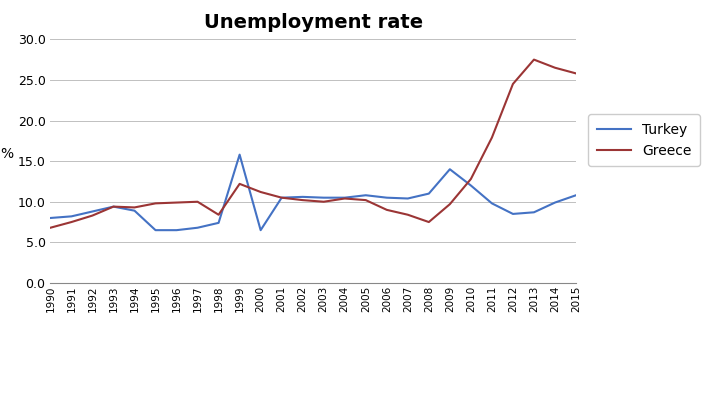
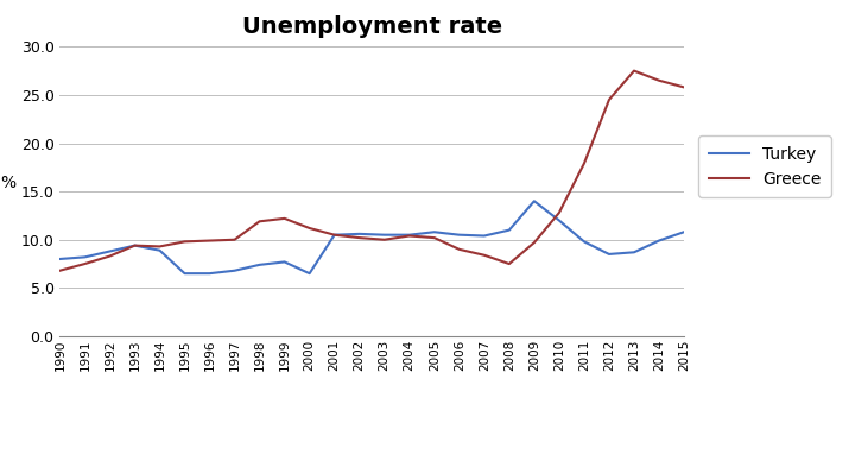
Greece/1998: 8.4 -> 11.9
Turkey/1999: 15.8 -> 7.7
